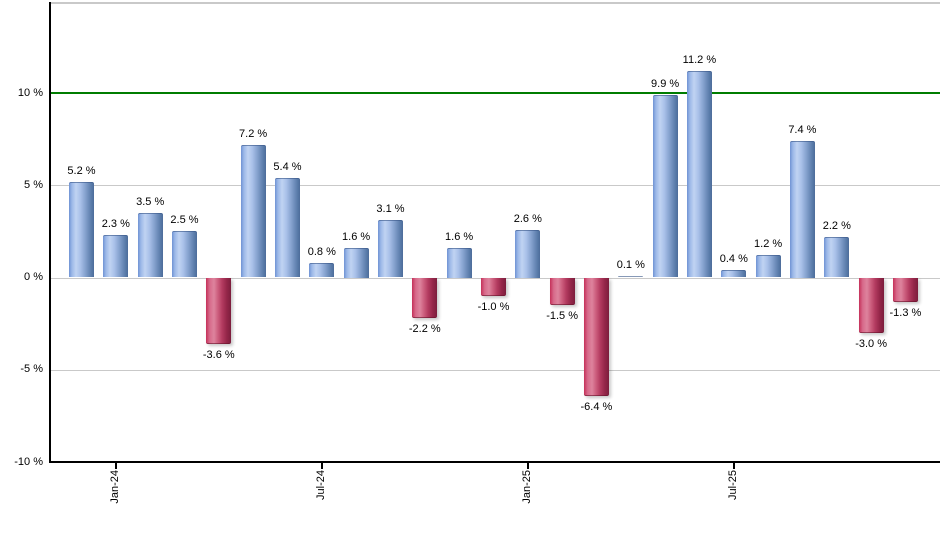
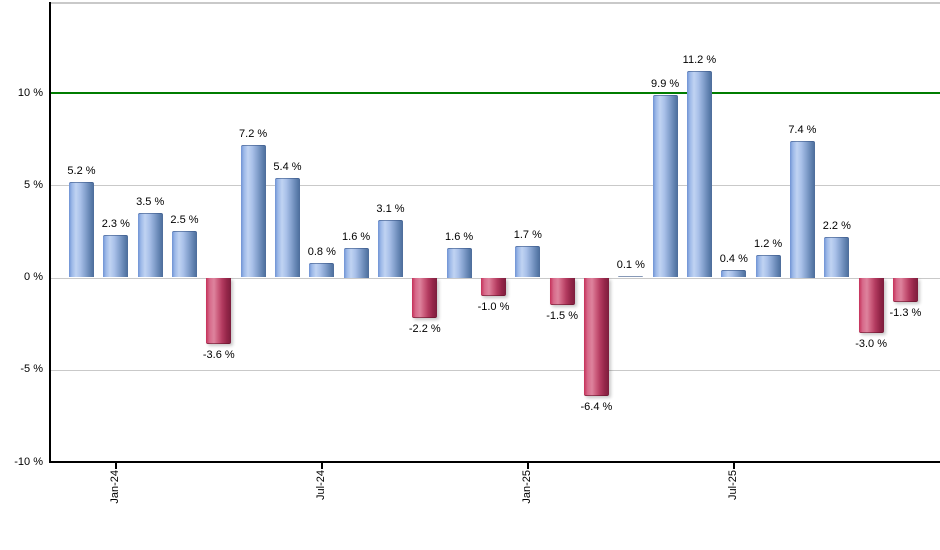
Jan-25: 2.6 -> 1.7
